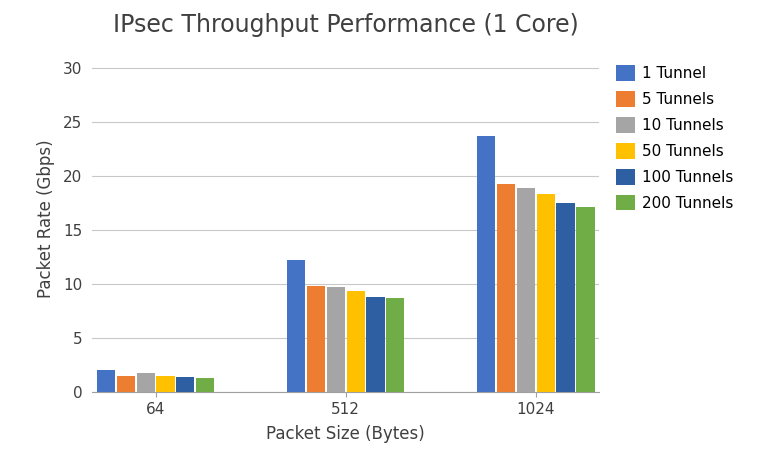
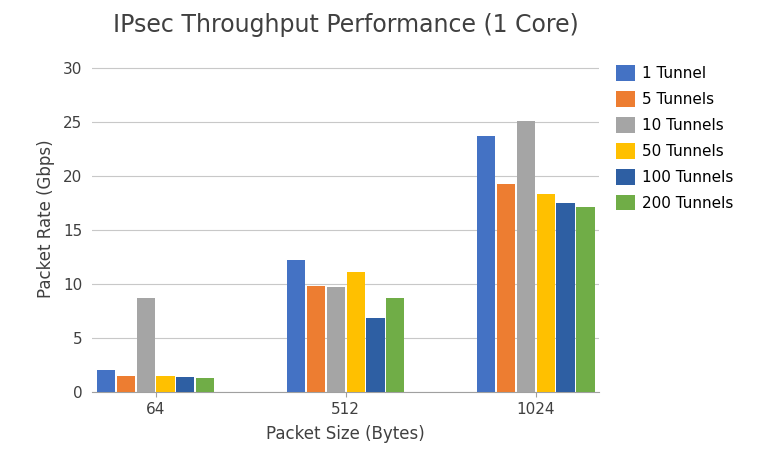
10 Tunnels/64: 1.7 -> 8.7
50 Tunnels/512: 9.3 -> 11.1
100 Tunnels/512: 8.8 -> 6.8
10 Tunnels/1024: 18.9 -> 25.1
